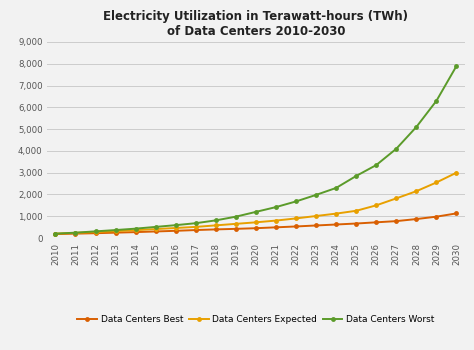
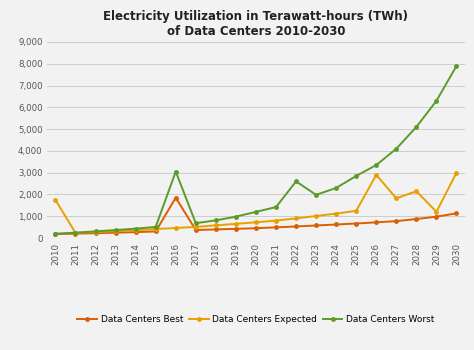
Data Centers Expected/2010: 200 -> 1,750
Data Centers Best/2016: 330 -> 1,850
Data Centers Worst/2016: 590 -> 3,050
Data Centers Worst/2022: 1,680 -> 2,600
Data Centers Expected/2026: 1,500 -> 2,900
Data Centers Expected/2029: 2,550 -> 1,200
